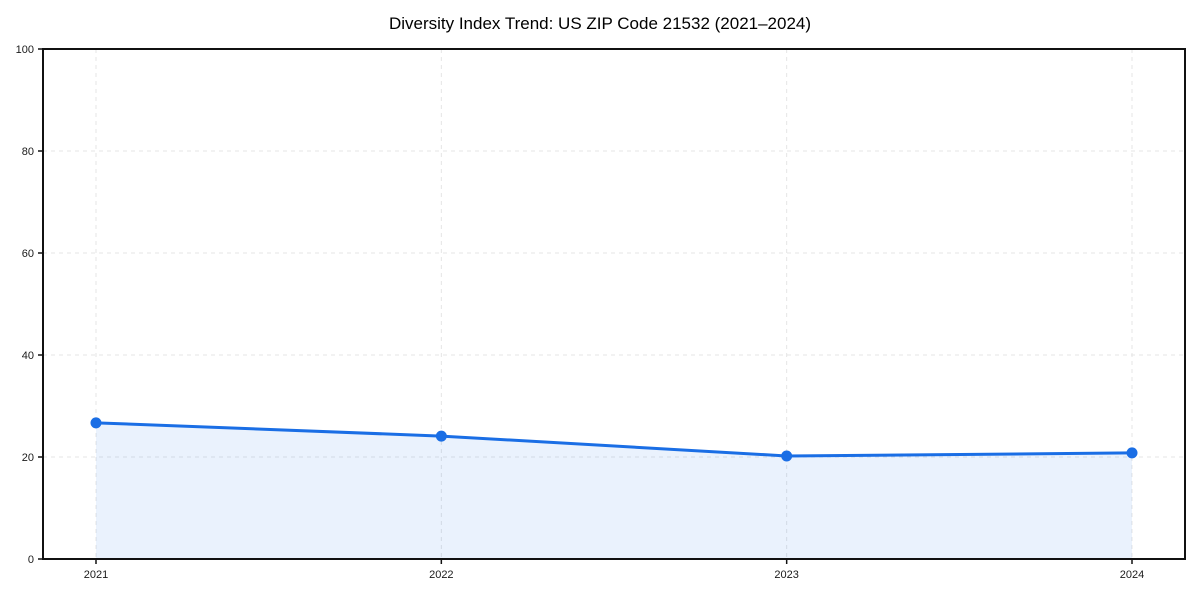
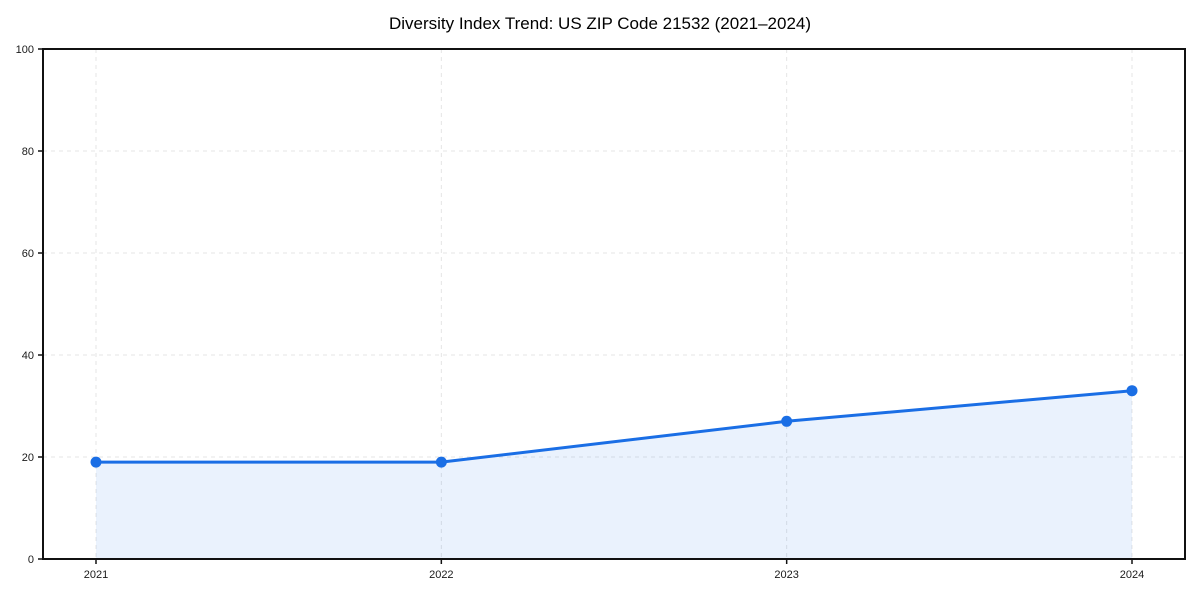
2021: 27 -> 19
2022: 24 -> 19
2023: 20 -> 27
2024: 21 -> 33
